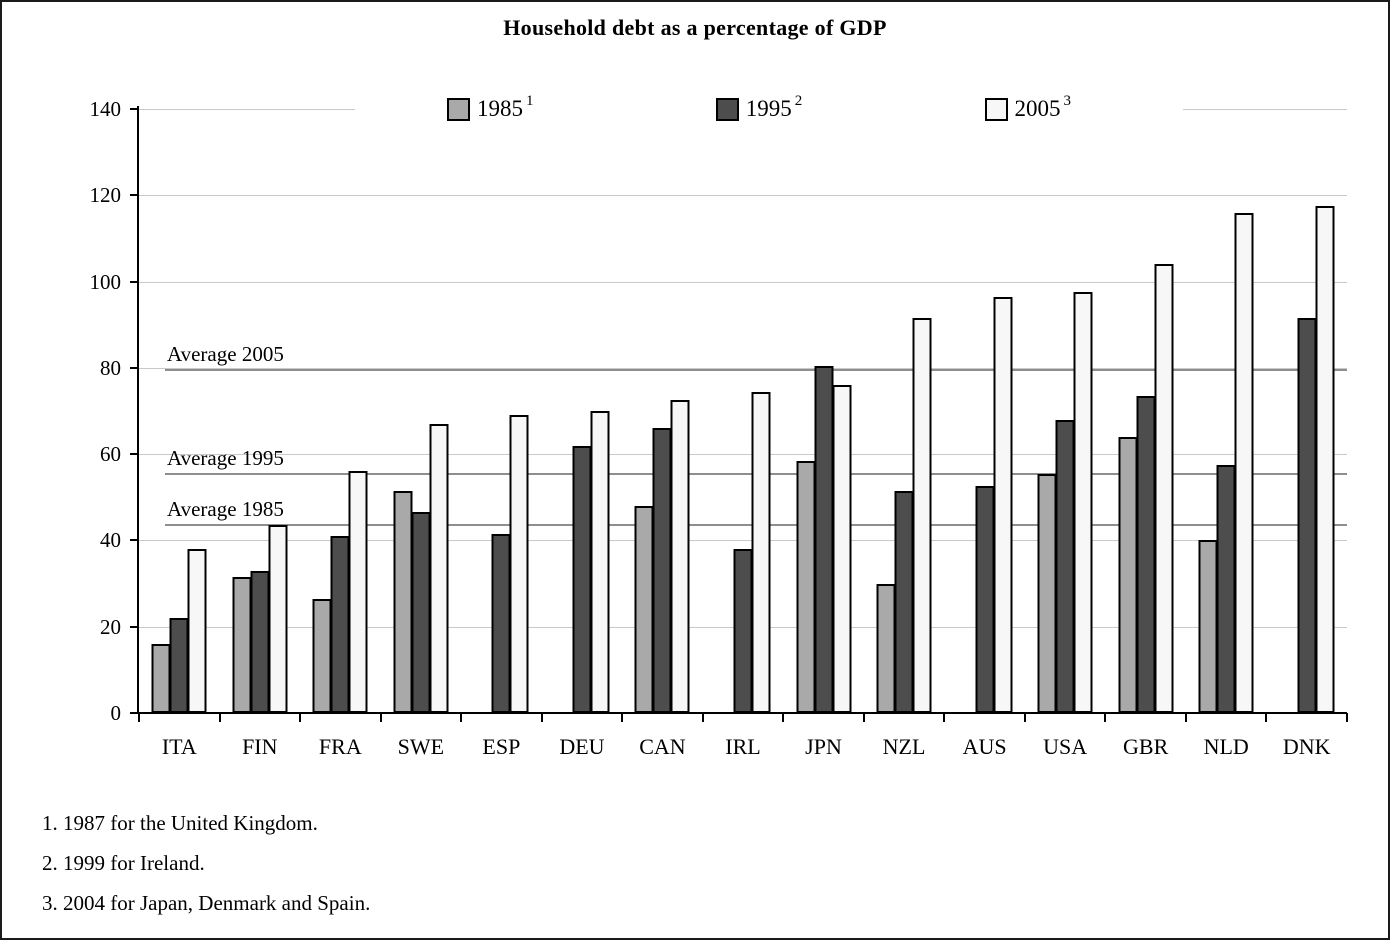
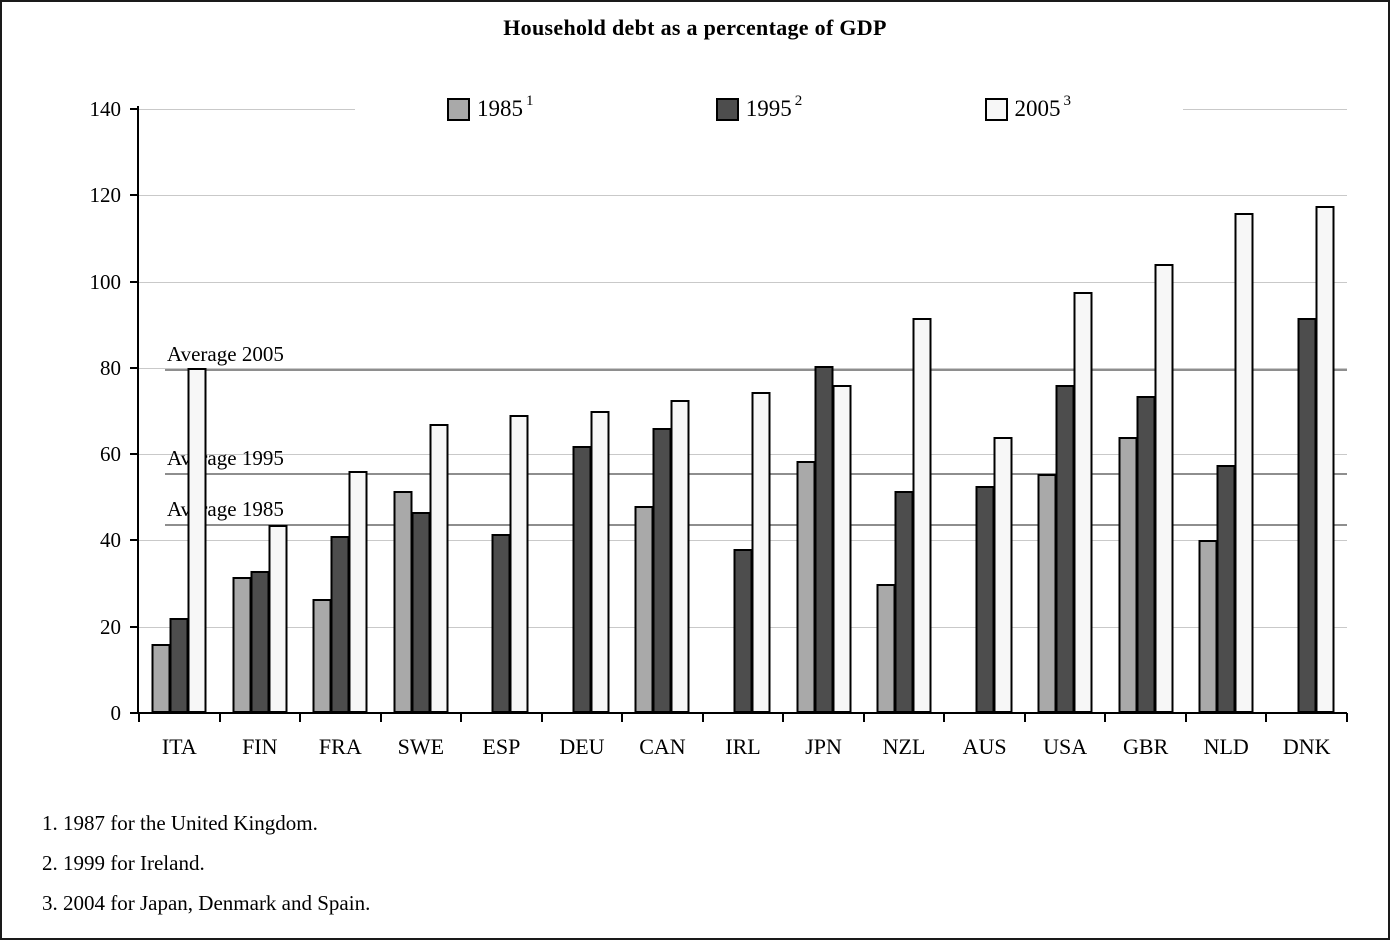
2005/ITA: 38 -> 80
2005/AUS: 96 -> 64
1995/USA: 68 -> 76
